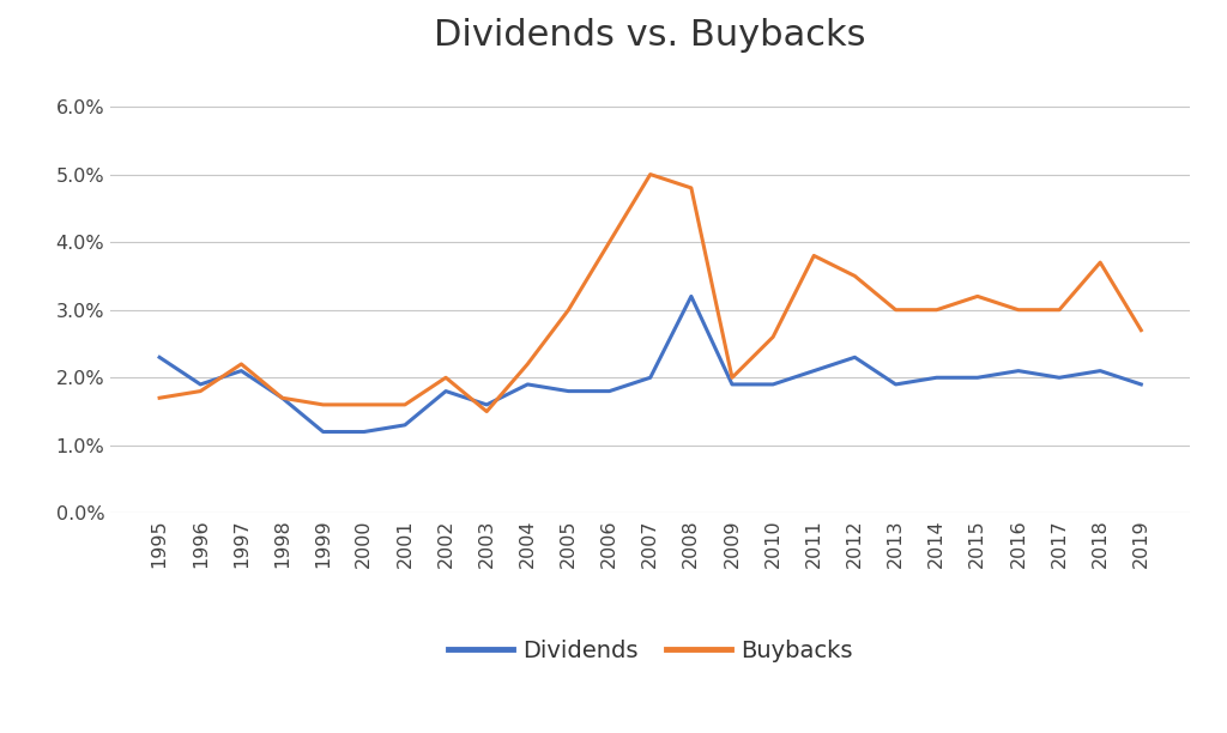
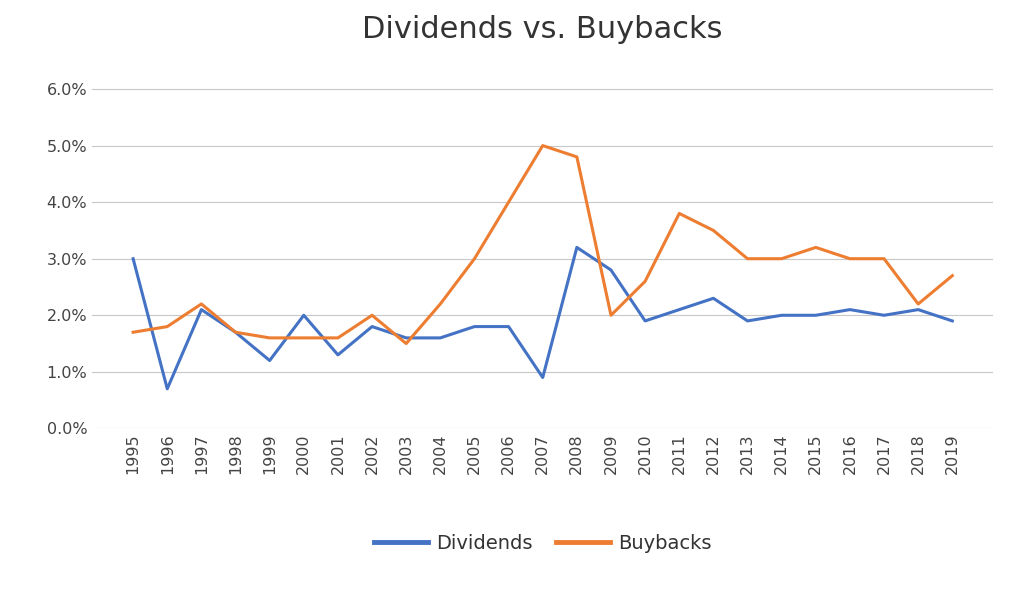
Dividends/1995: 2.3% -> 3.0%
Dividends/1996: 1.9% -> 0.7%
Dividends/2000: 1.2% -> 2.0%
Dividends/2004: 1.9% -> 1.6%
Dividends/2007: 2.0% -> 0.9%
Dividends/2009: 1.9% -> 2.8%
Buybacks/2018: 3.7% -> 2.2%
